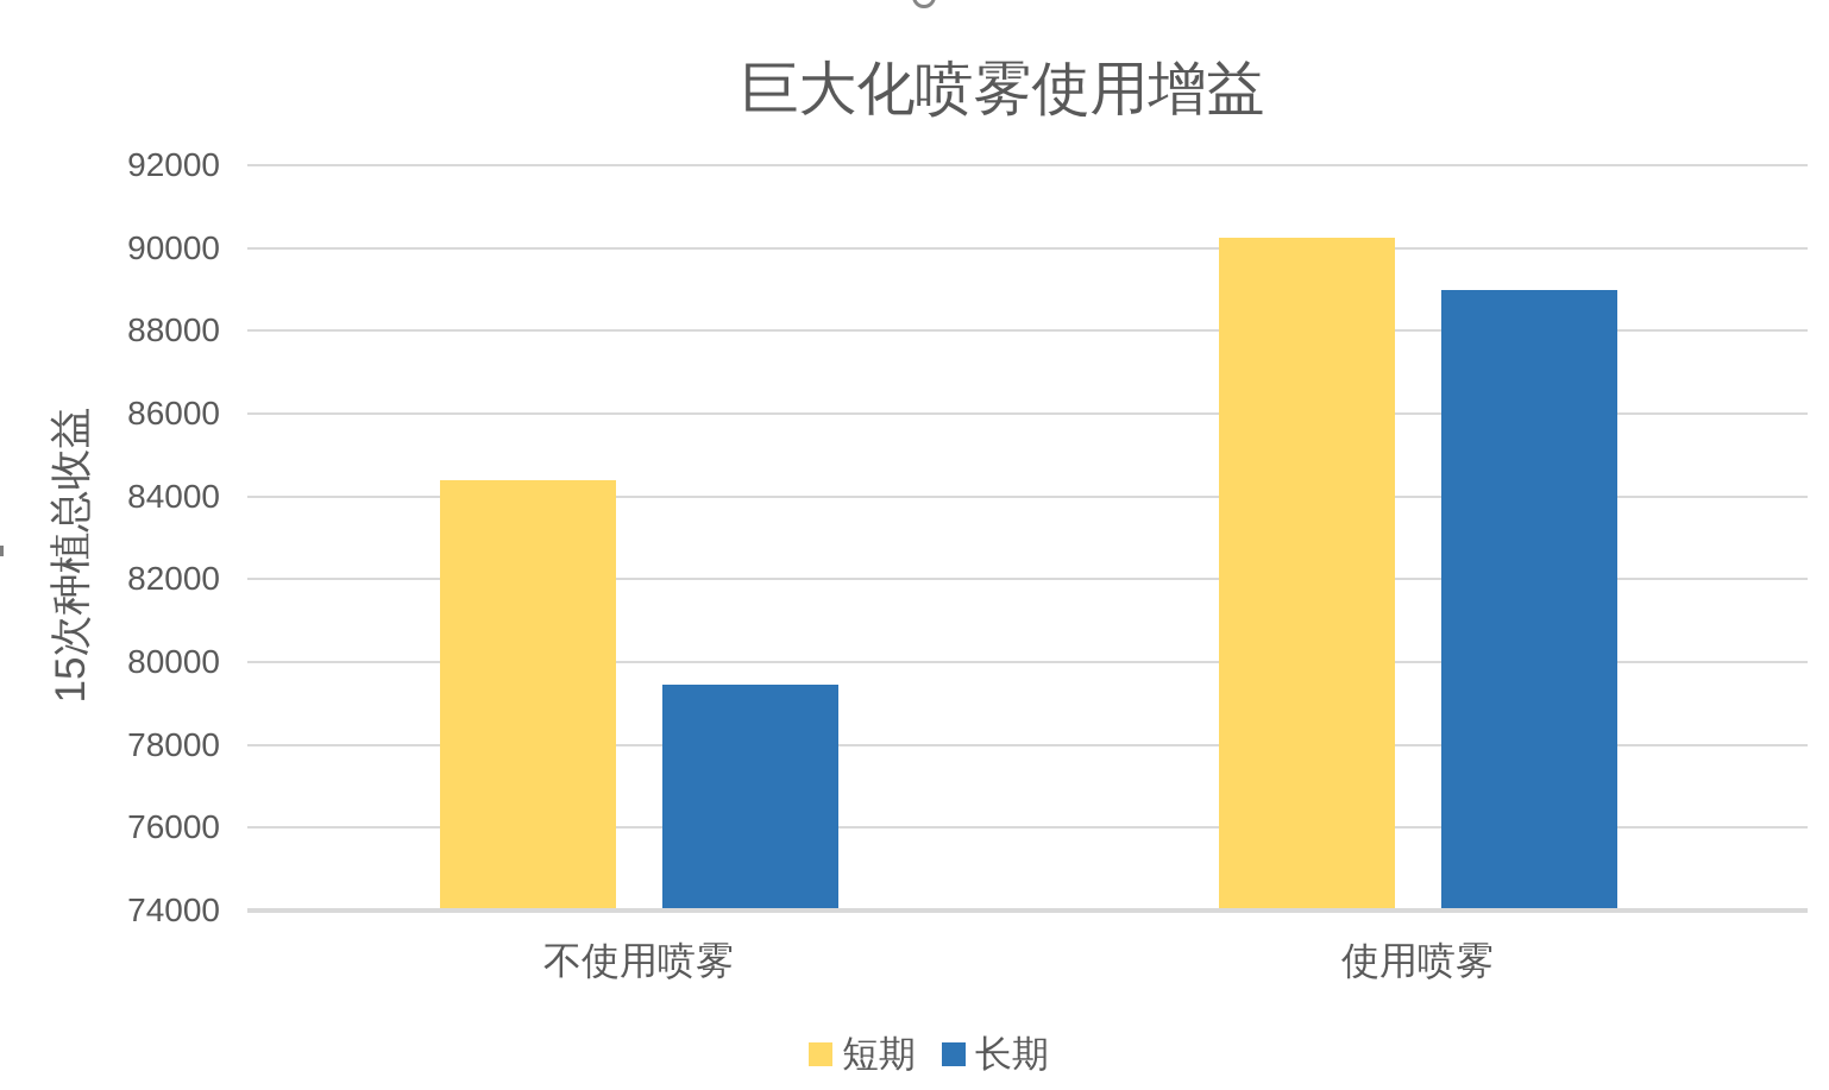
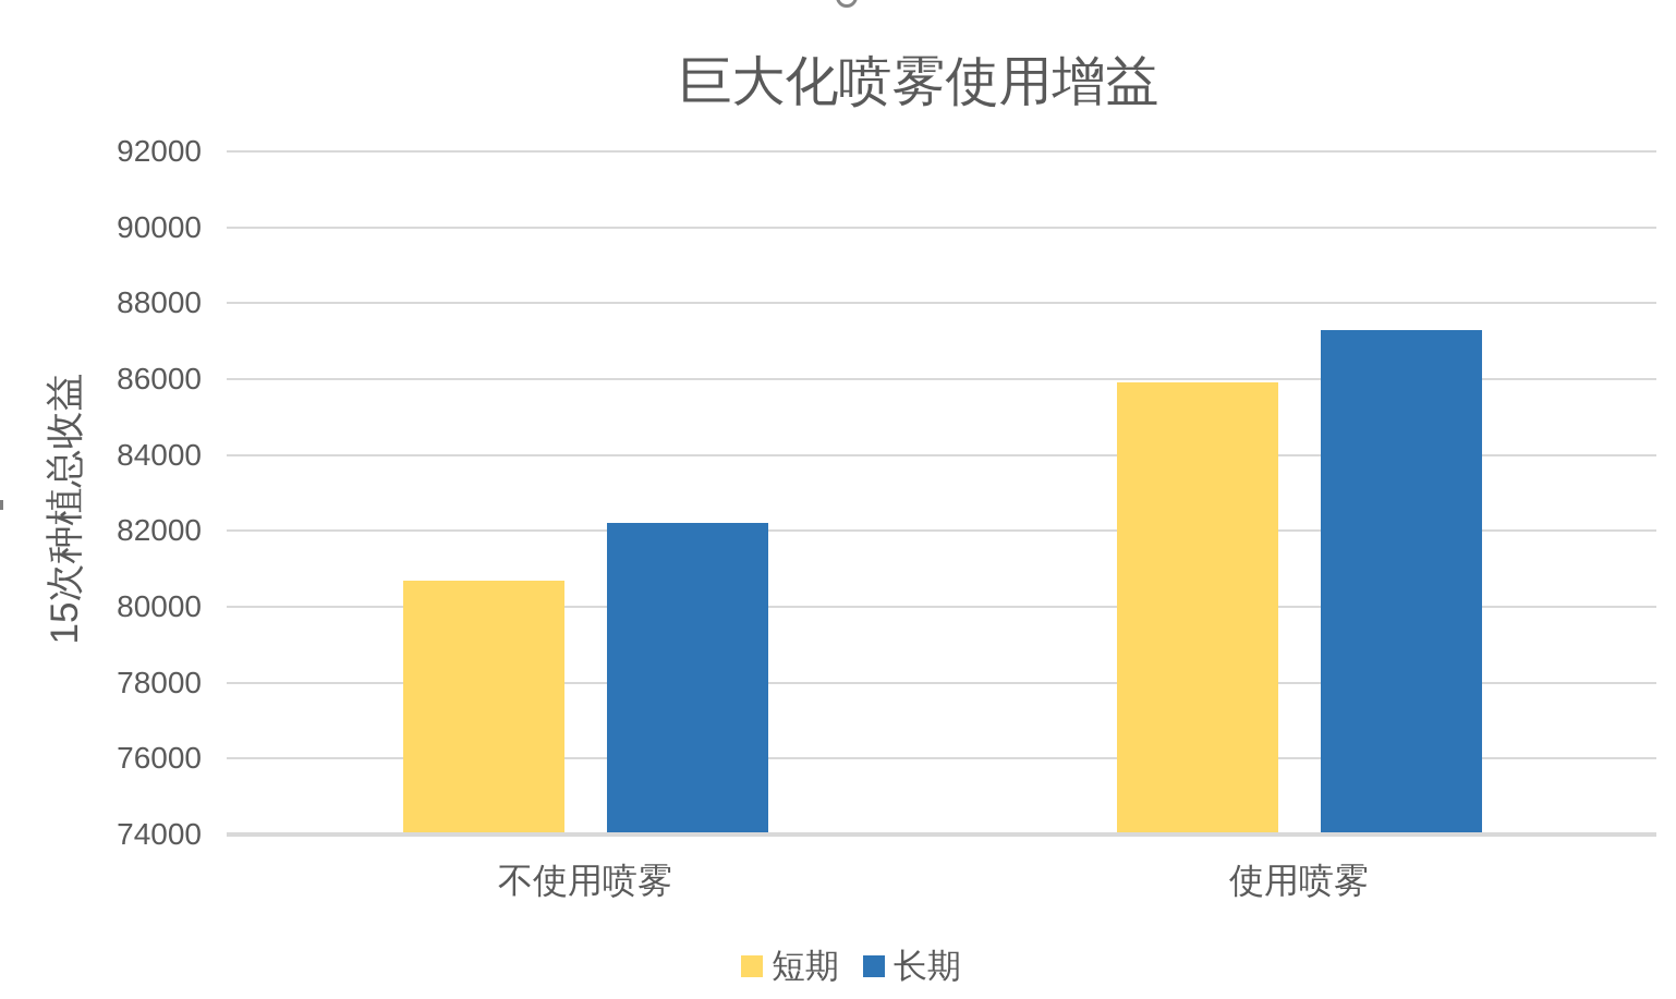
短期/不使用喷雾: 84400 -> 80700
长期/不使用喷雾: 79400 -> 82200
短期/使用喷雾: 90200 -> 85900
长期/使用喷雾: 89000 -> 87300
